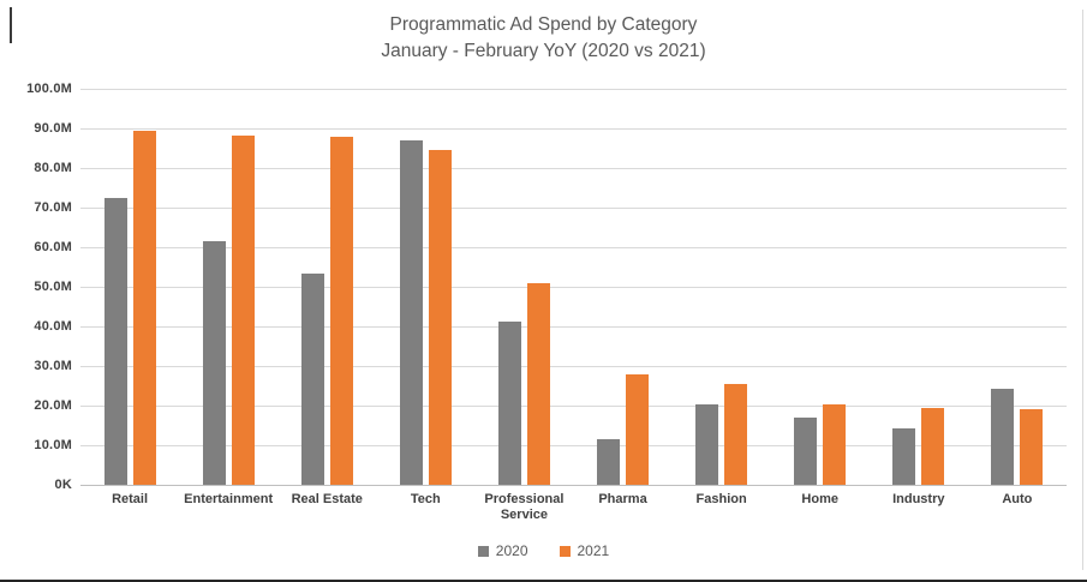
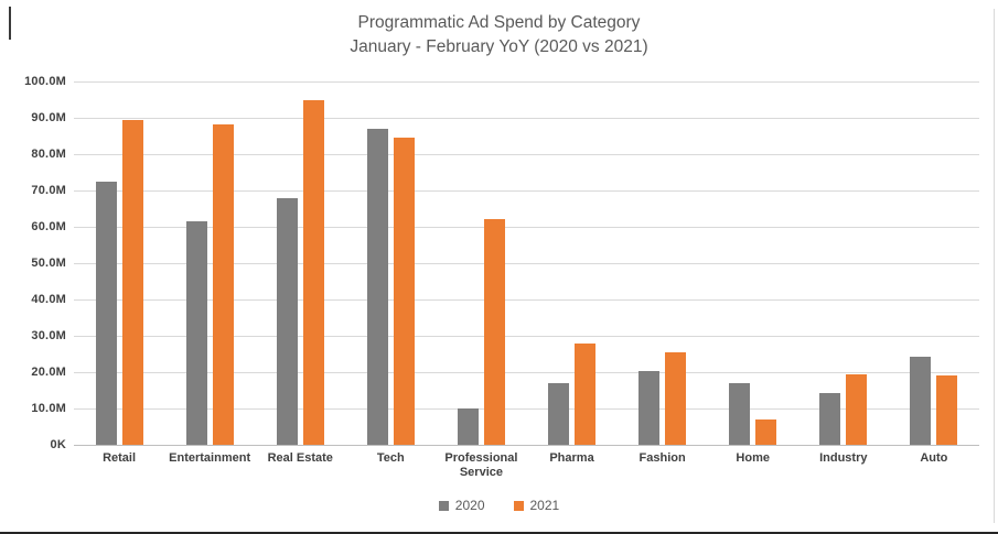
2020/Real Estate: 53M -> 68M
2021/Real Estate: 88M -> 95M
2020/Professional Service: 41M -> 10M
2021/Professional Service: 51M -> 62M
2020/Pharma: 12M -> 17M
2021/Home: 20M -> 7M
